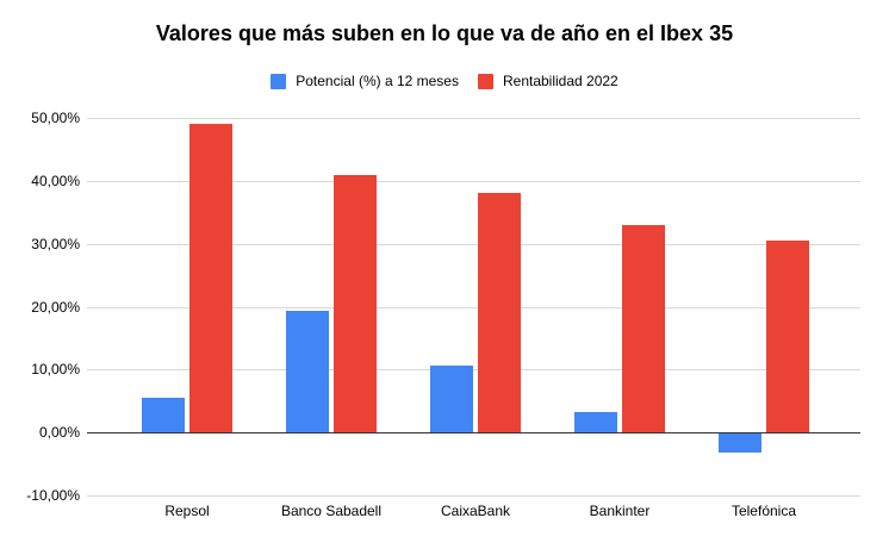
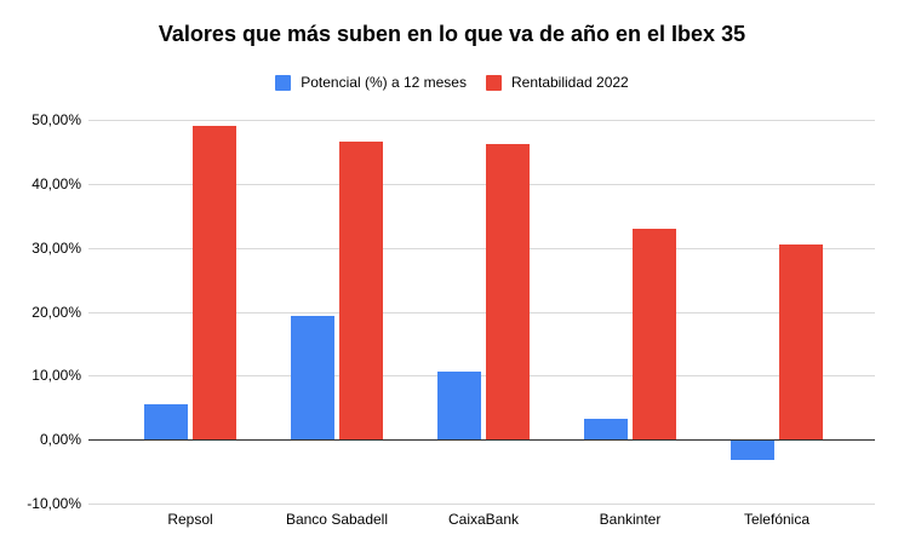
Rentabilidad 2022/Banco Sabadell: 41% -> 46%
Rentabilidad 2022/CaixaBank: 38% -> 46%
